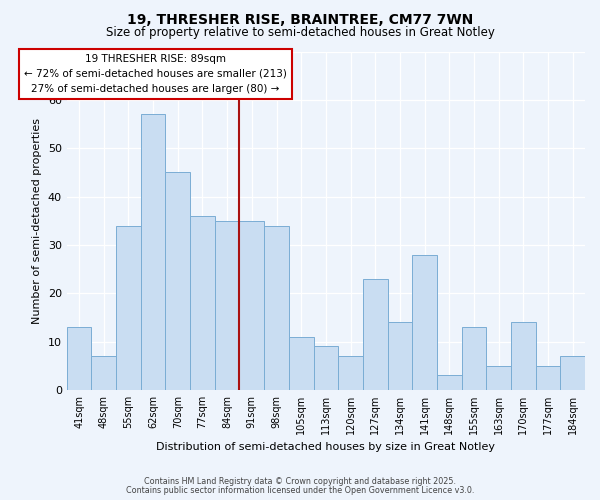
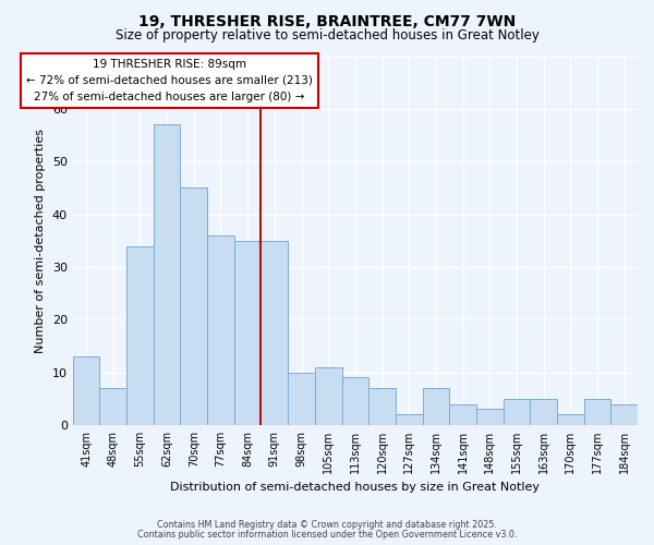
98sqm: 34 -> 10
127sqm: 23 -> 2
134sqm: 14 -> 7
141sqm: 28 -> 4
155sqm: 13 -> 5
170sqm: 14 -> 2
184sqm: 7 -> 4
